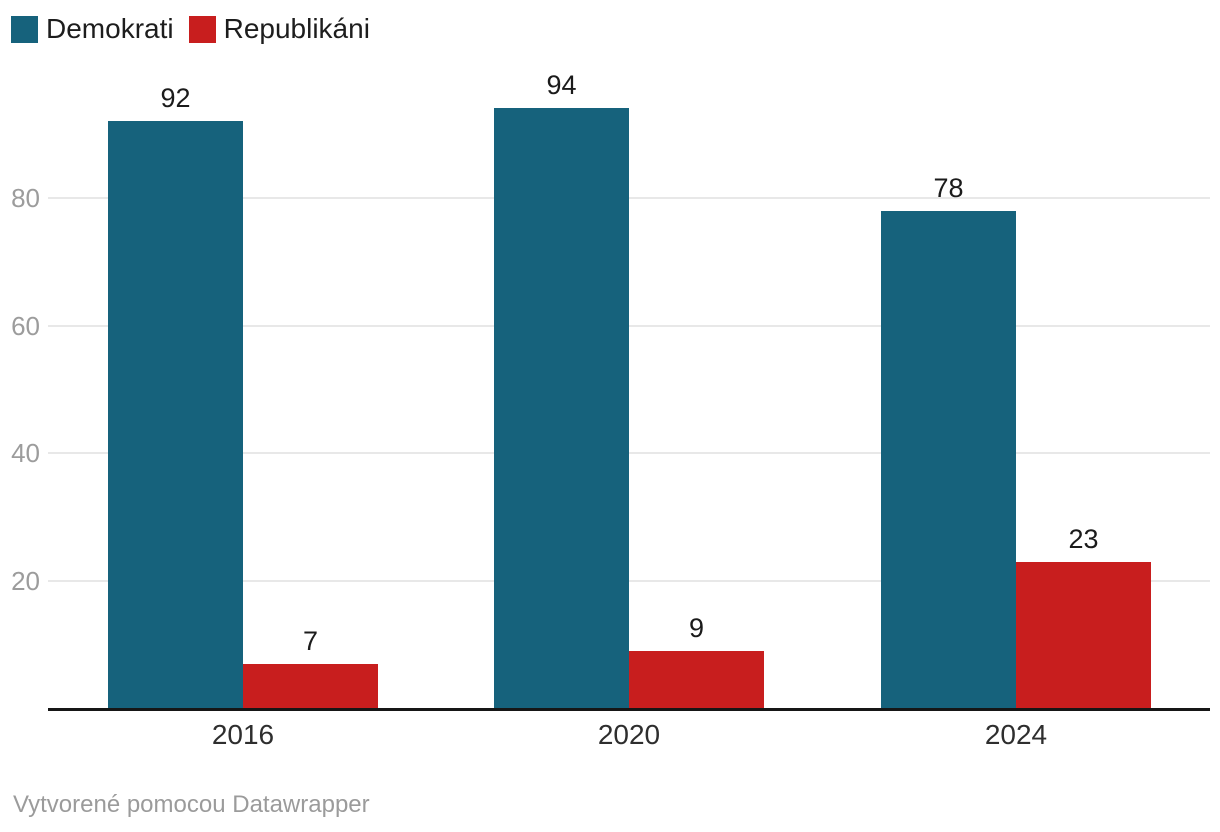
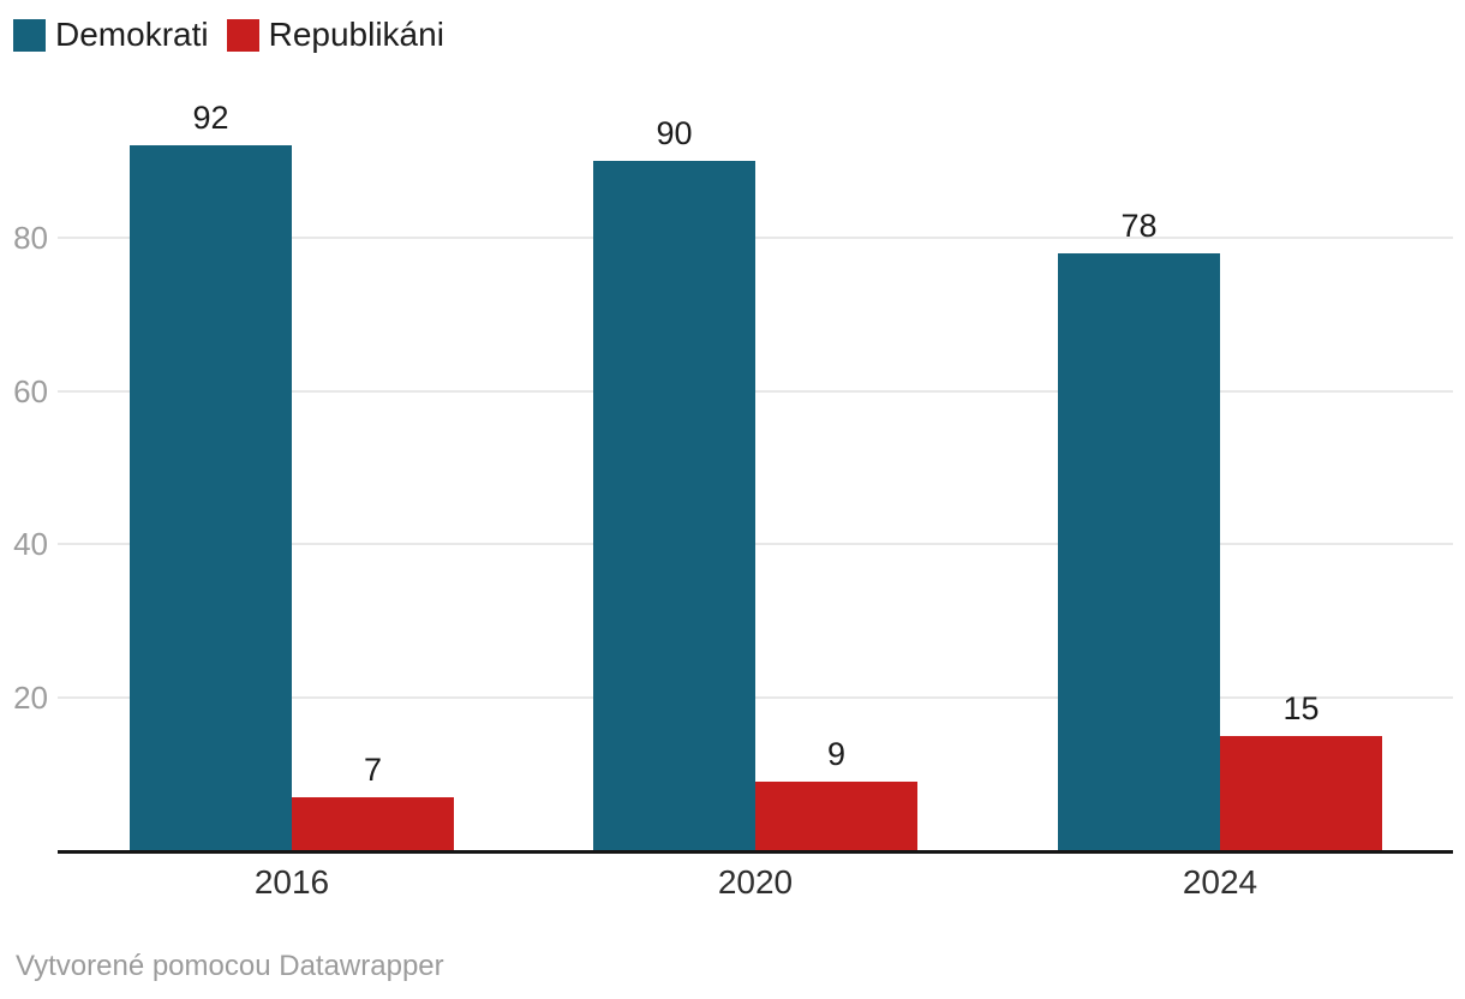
Demokrati/2020: 94 -> 90
Republikáni/2024: 23 -> 15
